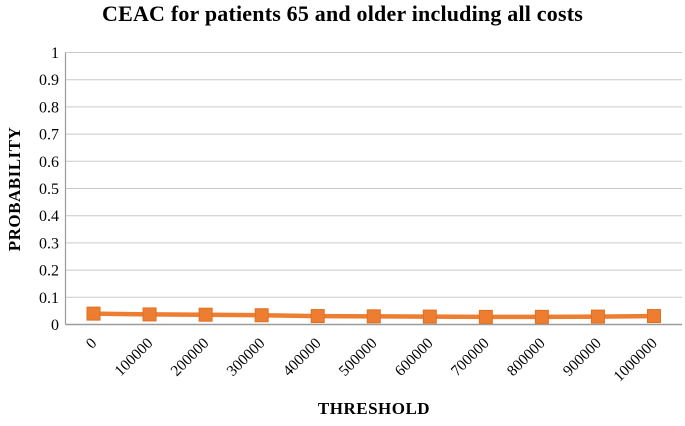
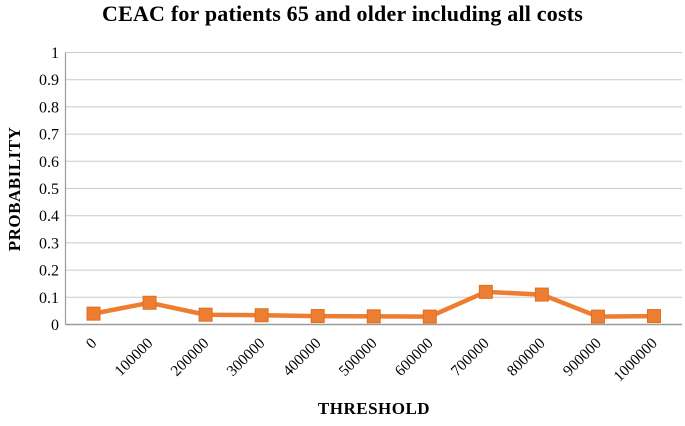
100000: 0.04 -> 0.08
700000: 0.03 -> 0.12
800000: 0.03 -> 0.11
